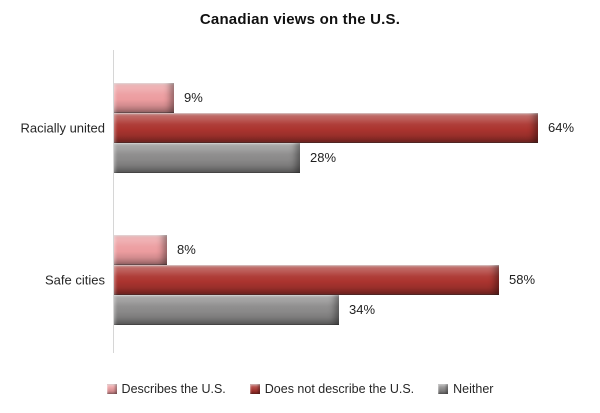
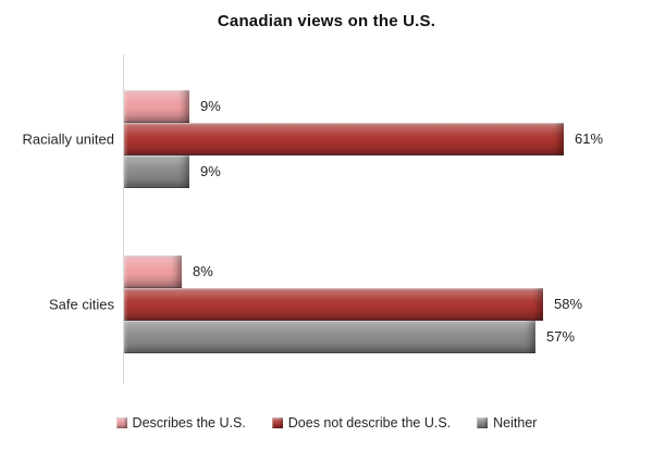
Does not describe the U.S./Racially united: 64% -> 61%
Neither/Racially united: 28% -> 9%
Neither/Safe cities: 34% -> 57%
